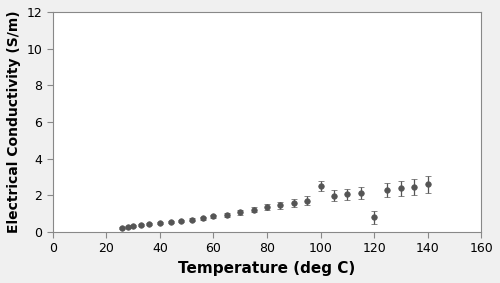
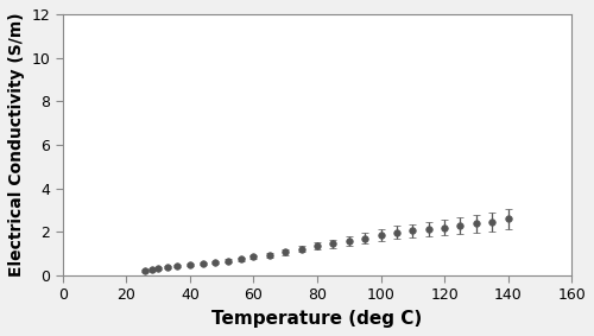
100: 2.5 -> 1.9
120: 0.8 -> 2.2
